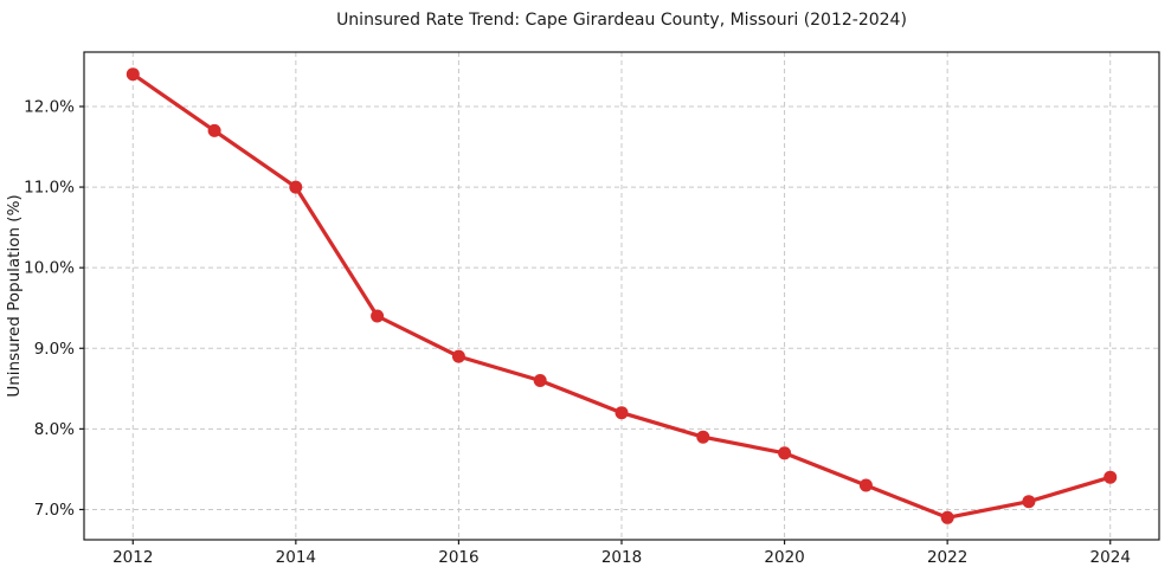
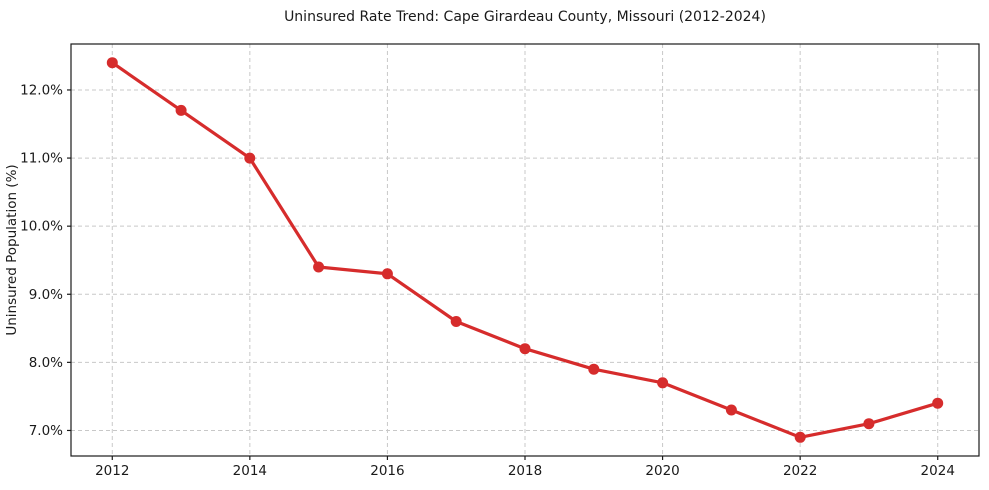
2016: 8.9% -> 9.3%
